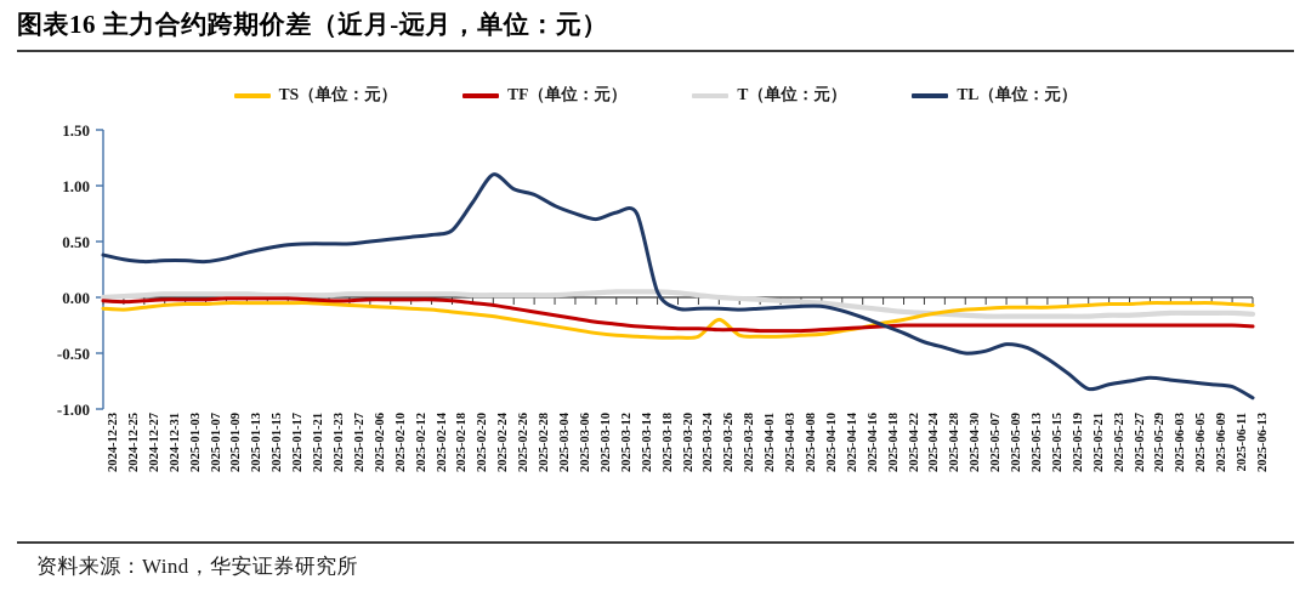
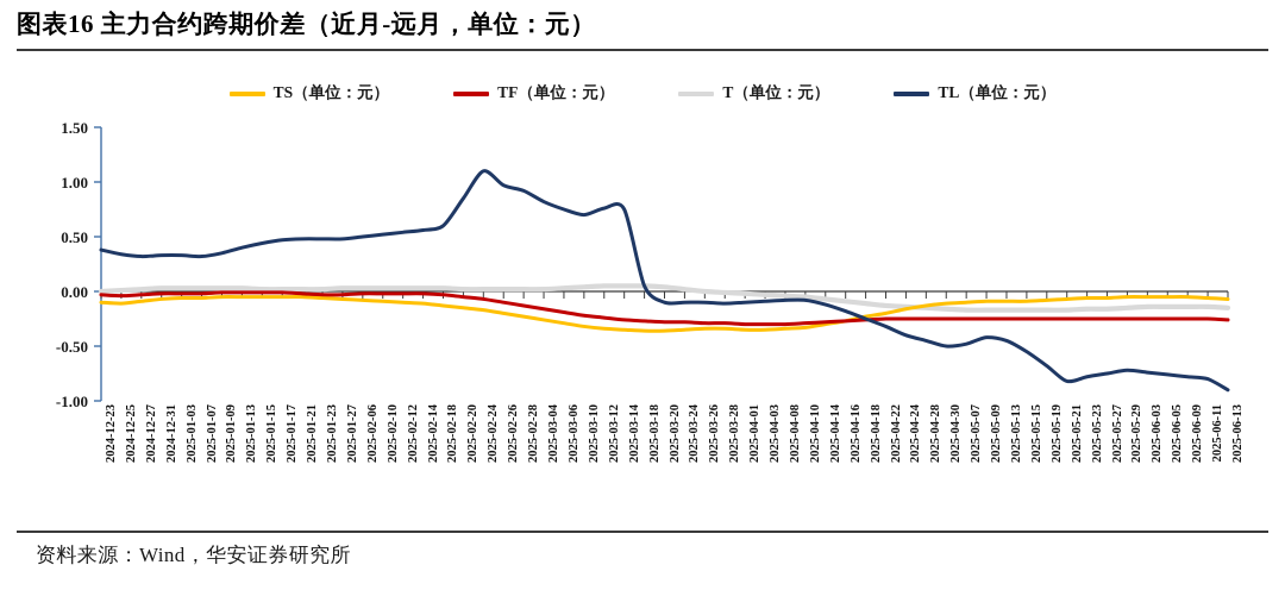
TS（单位：元）/2025-03-26: -0.2 -> -0.3
